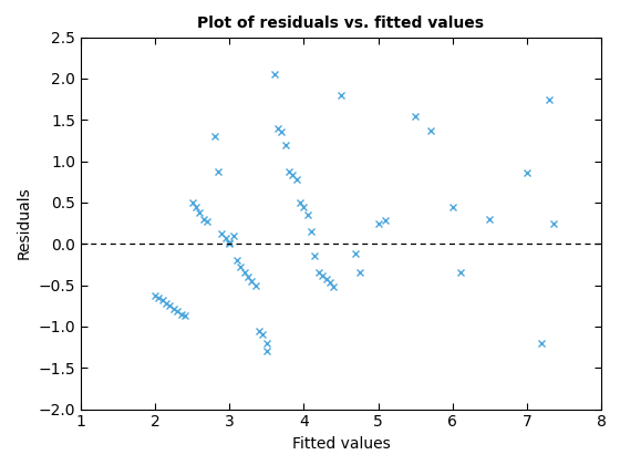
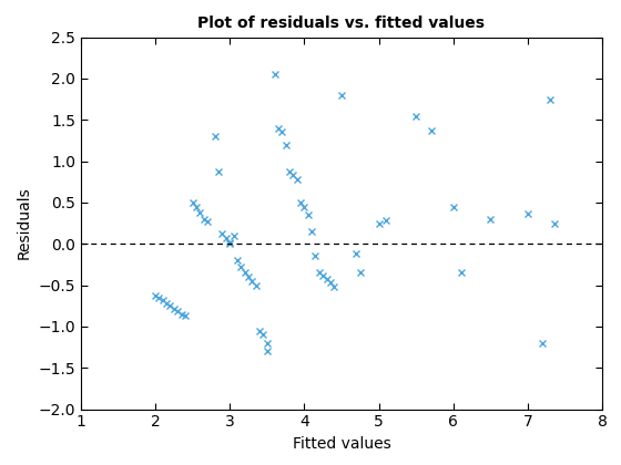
7: 0.86 -> 0.36
